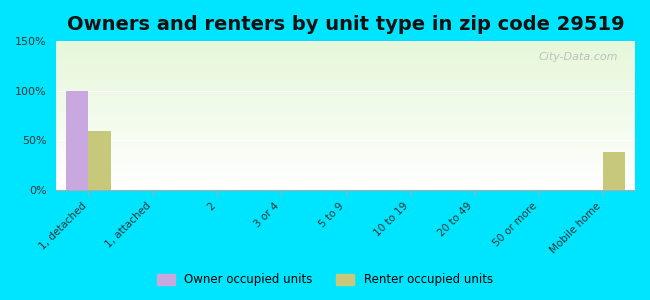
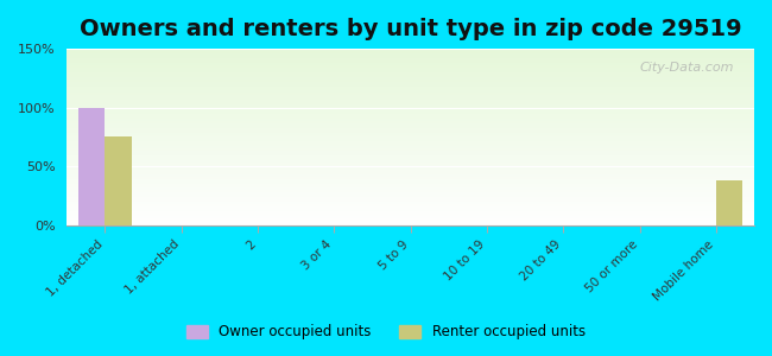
Renter occupied units/1, detached: 60% -> 76%
